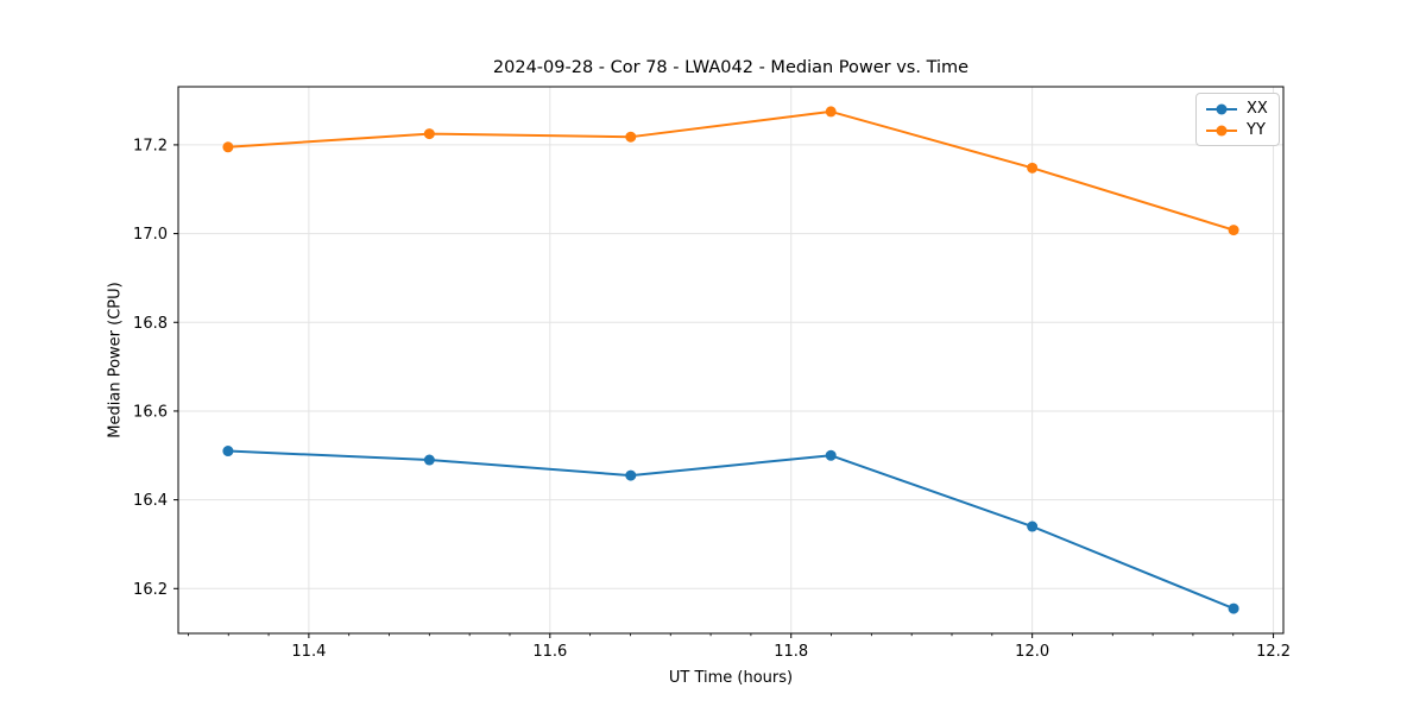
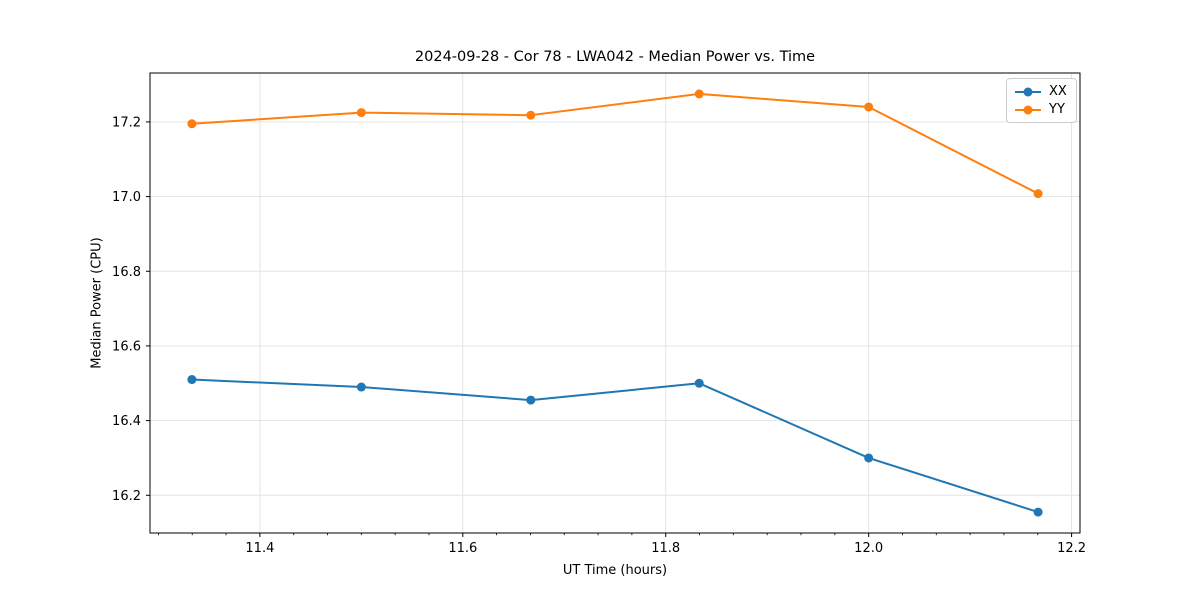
XX/12.0: 16.34 -> 16.30
YY/12.0: 17.15 -> 17.24
